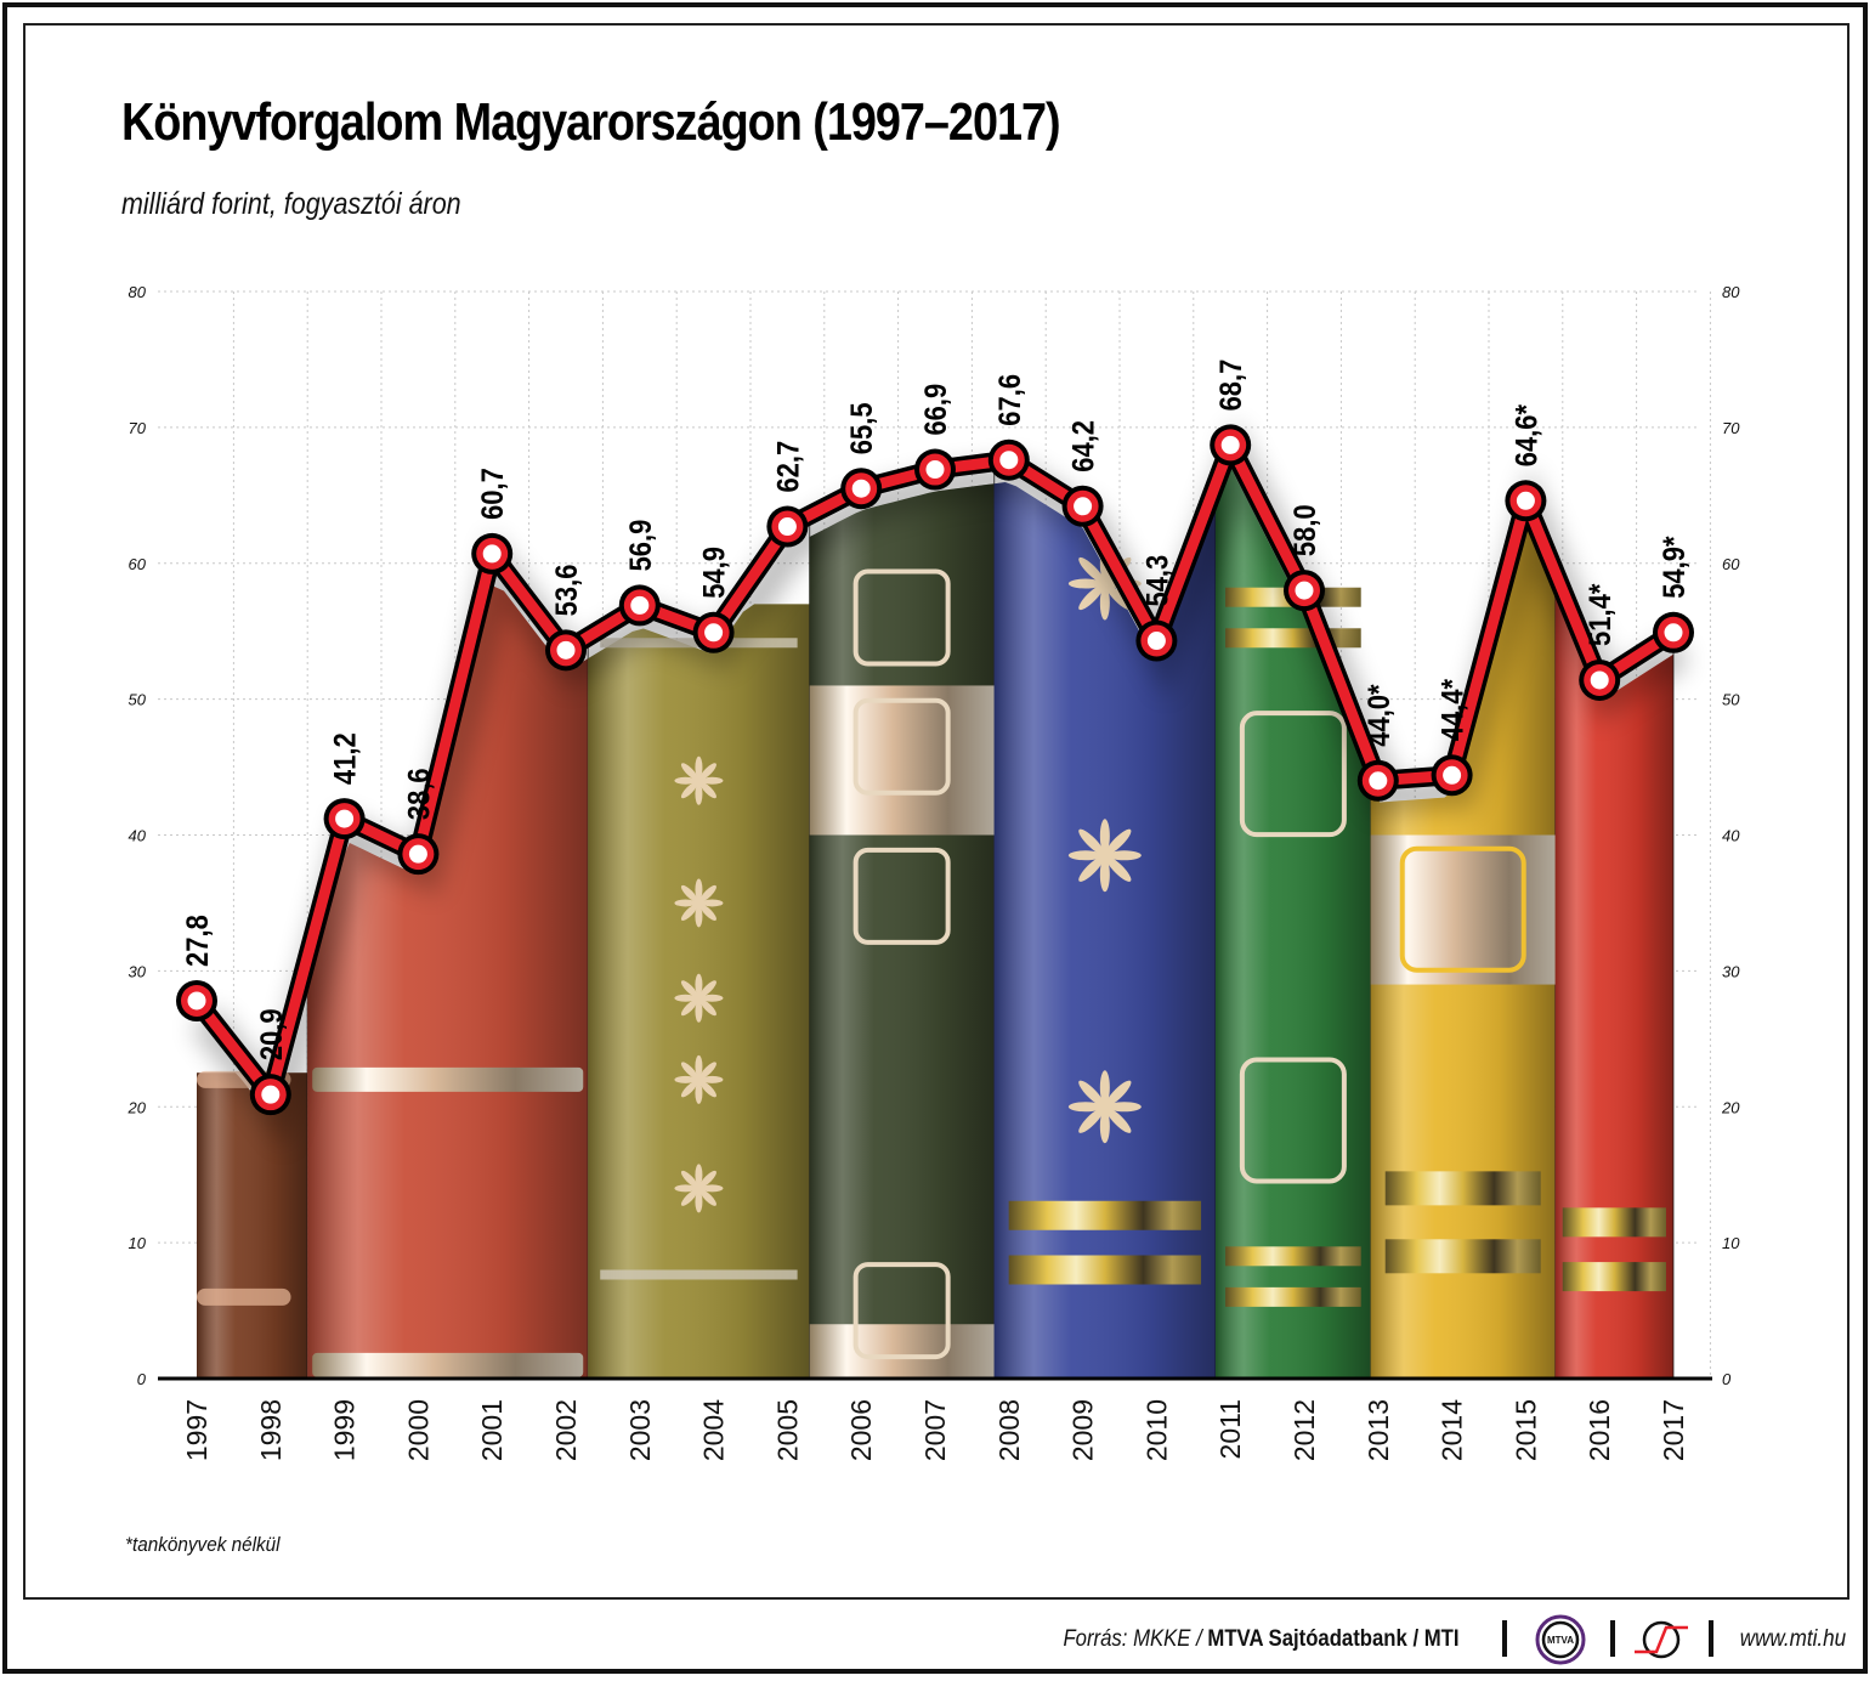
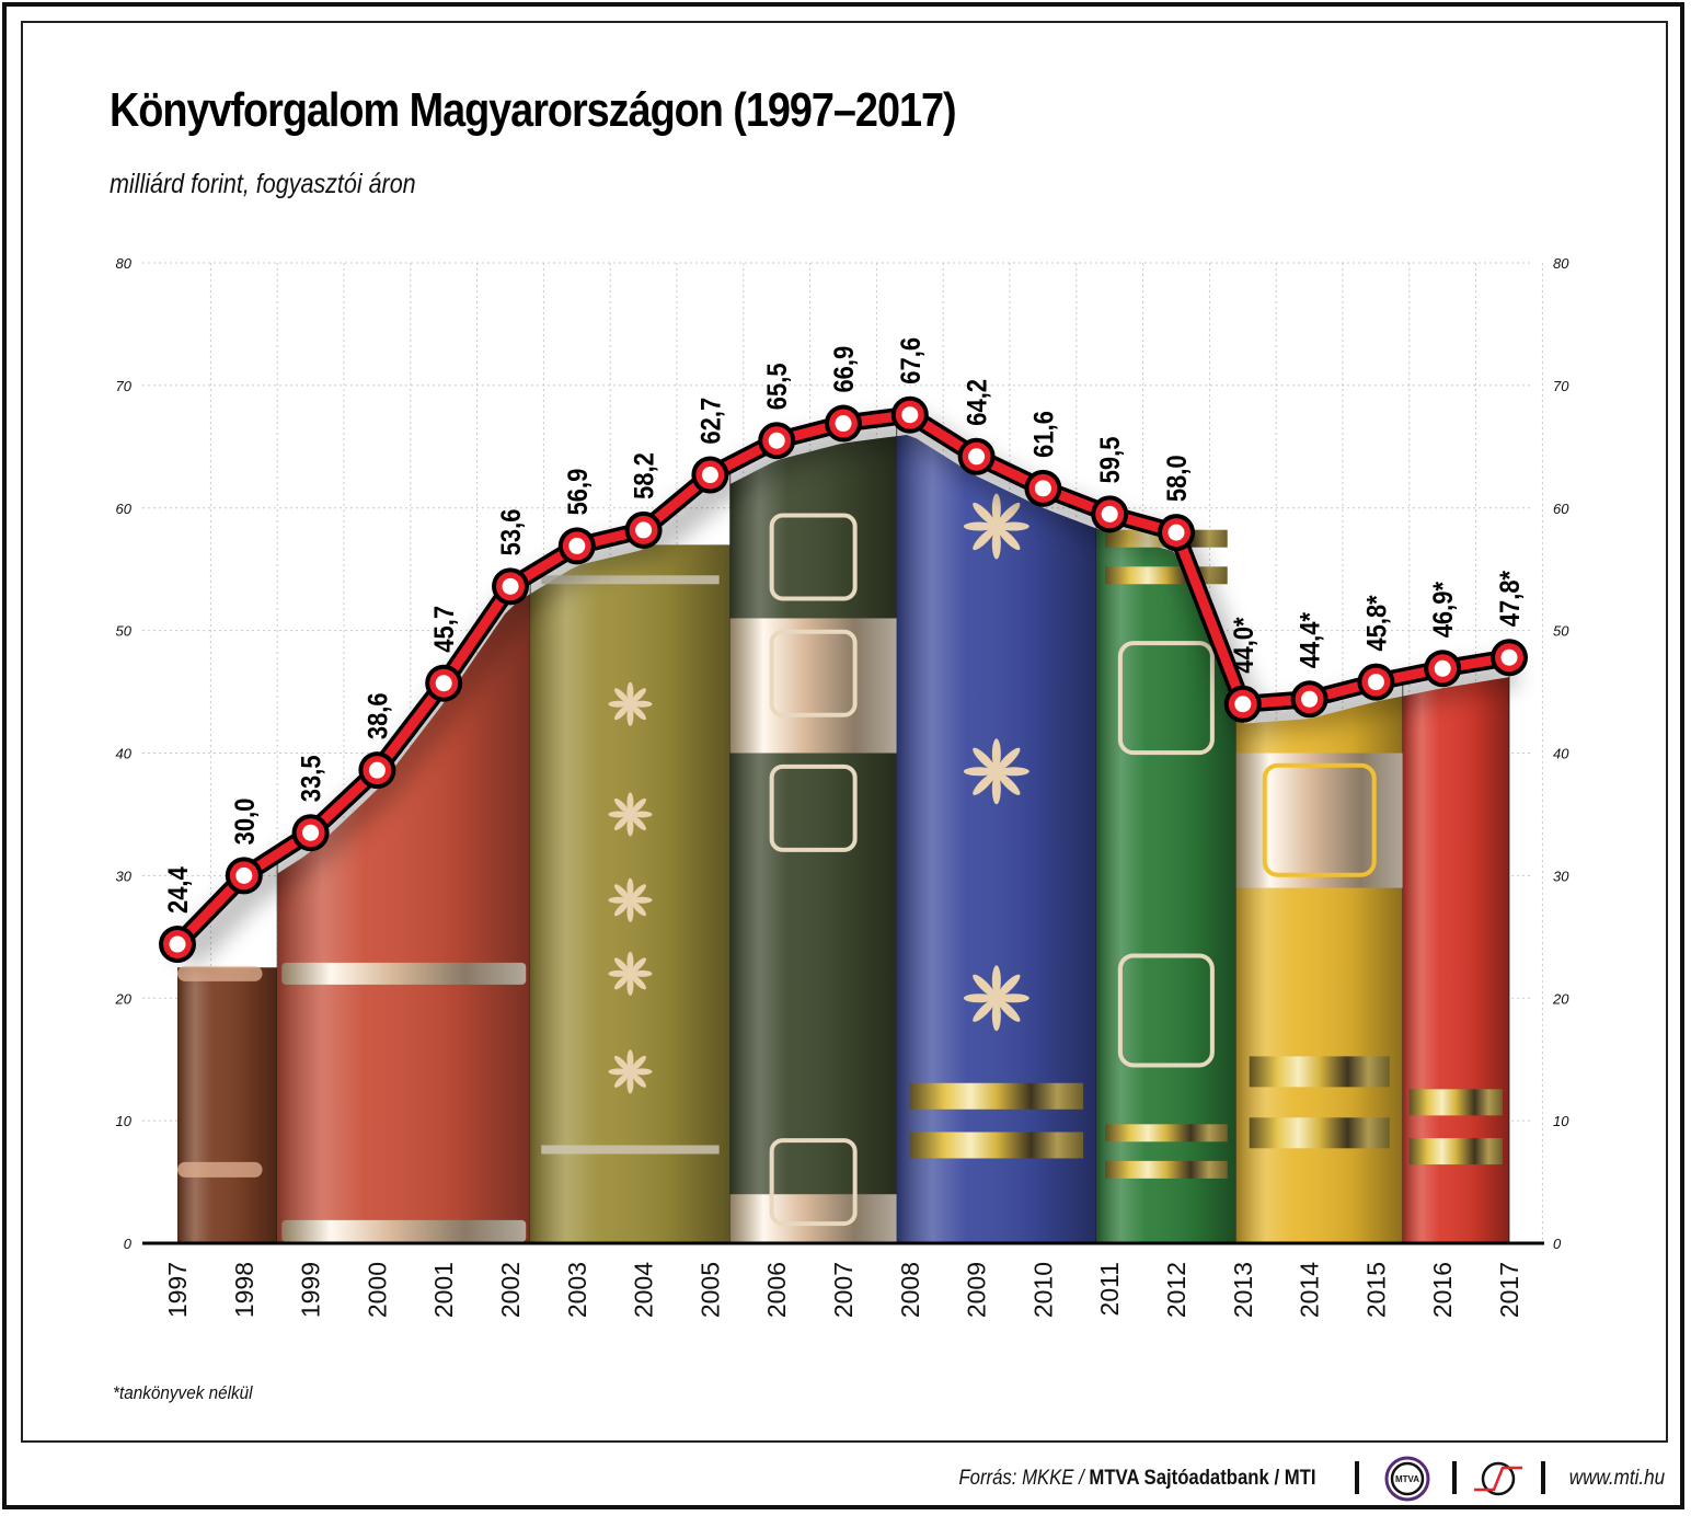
1997: 27,8 -> 24,4
1998: 20,9 -> 30,0
1999: 41,2 -> 33,5
2001: 60,7 -> 45,7
2004: 54,9 -> 58,2
2010: 54,3 -> 61,6
2011: 68,7 -> 59,5
2015: 64,6 -> 45,8
2016: 51,4 -> 46,9
2017: 54,9 -> 47,8
